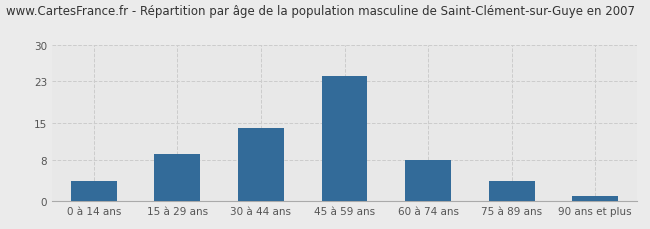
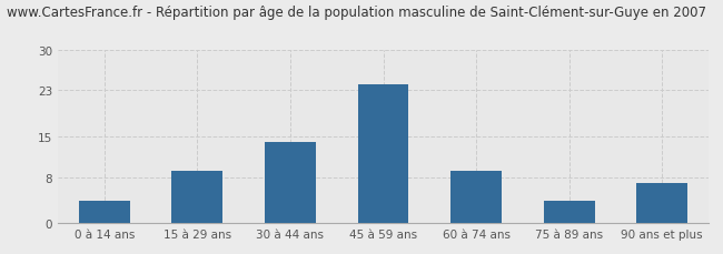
60 à 74 ans: 8 -> 9
90 ans et plus: 1 -> 7
